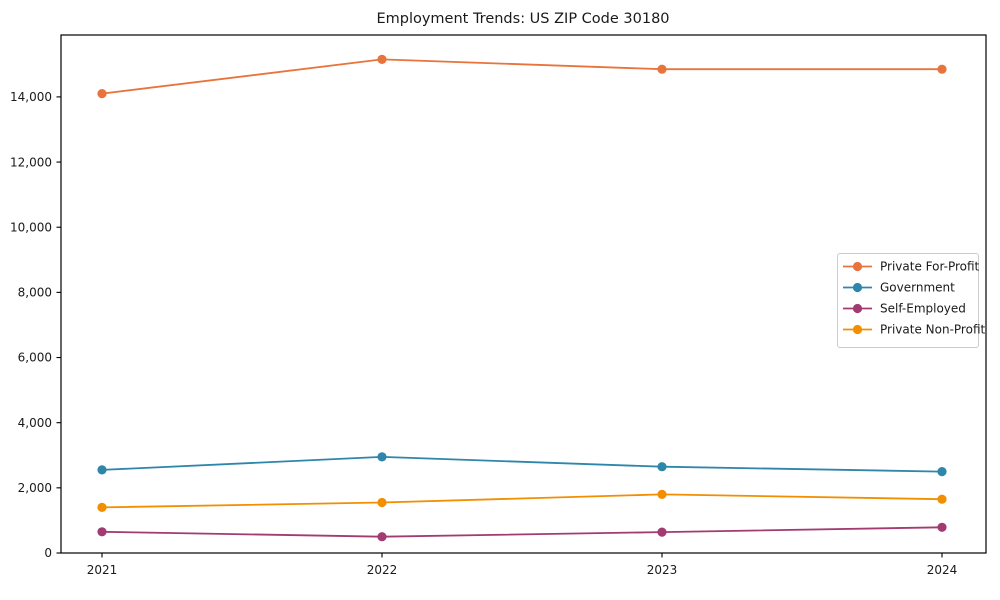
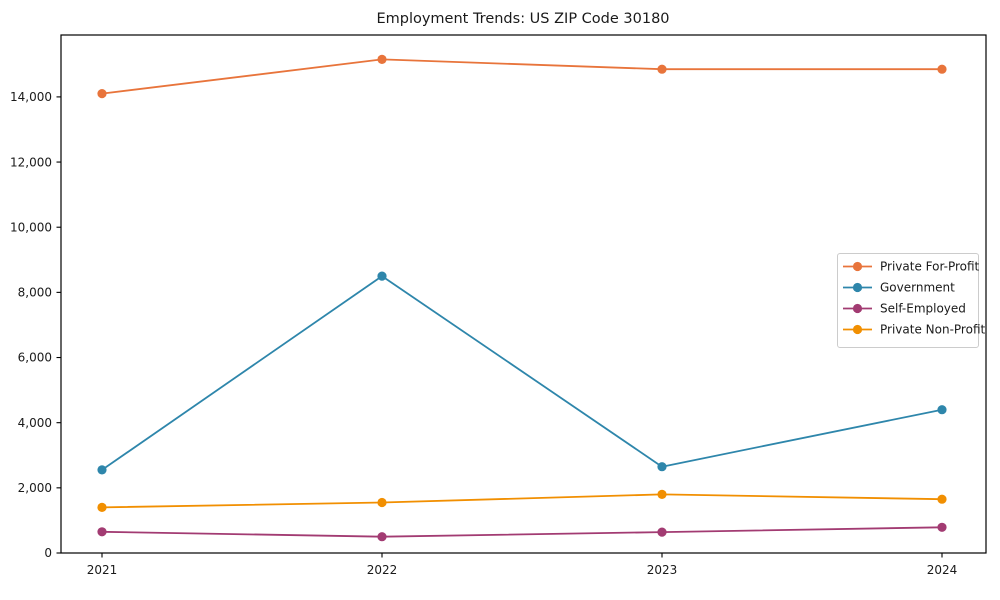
Government/2022: 3000 -> 8500
Government/2024: 2500 -> 4400
